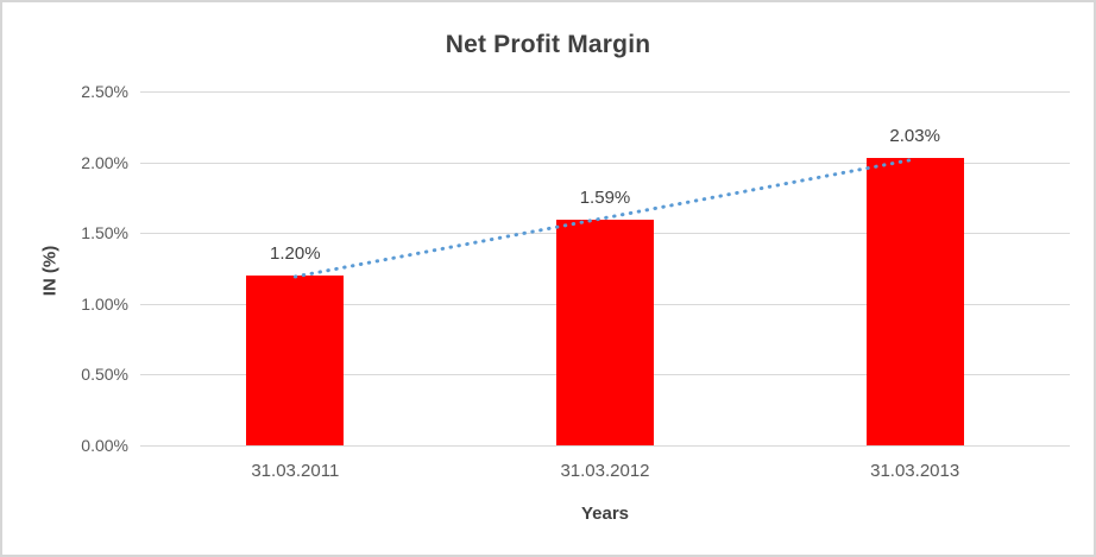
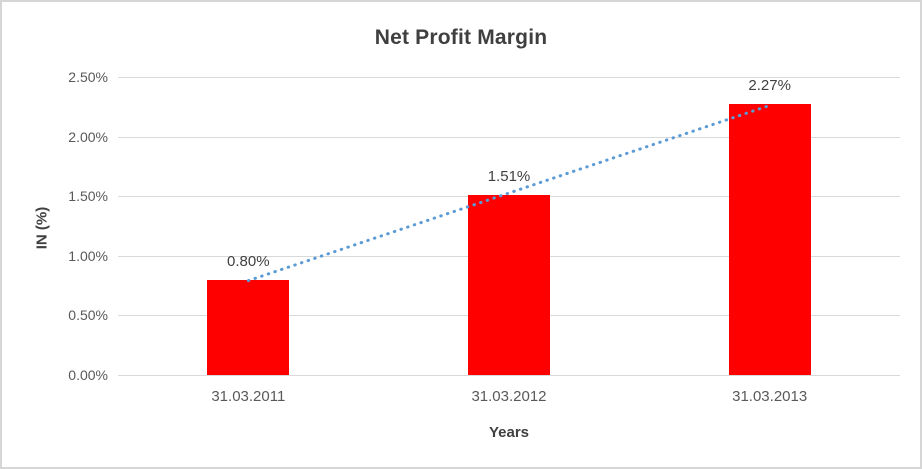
31.03.2011: 1.20% -> 0.80%
31.03.2012: 1.59% -> 1.51%
31.03.2013: 2.03% -> 2.27%
